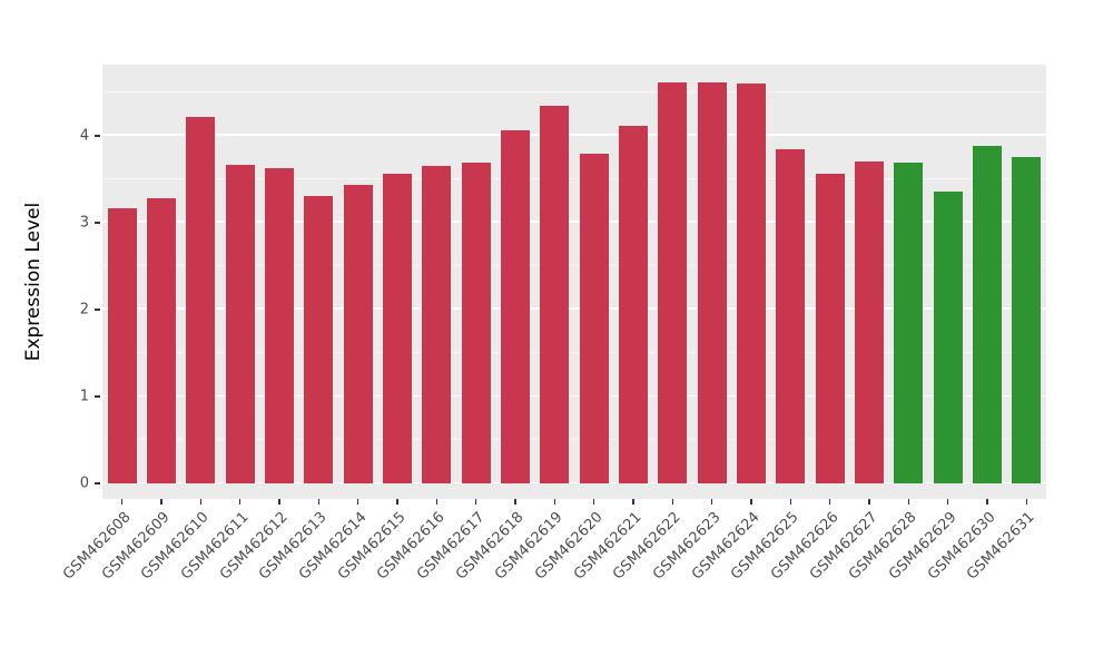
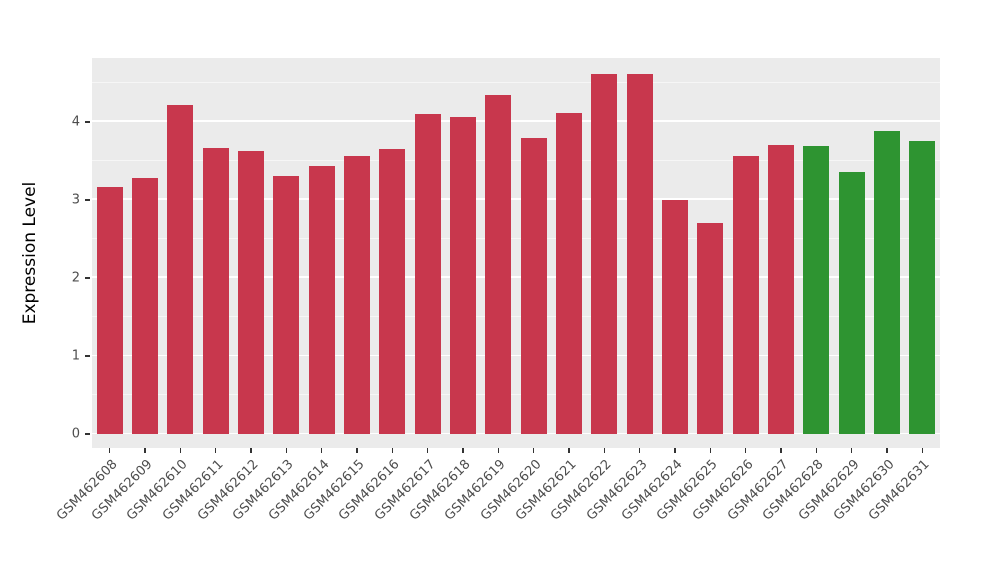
GSM462617: 3.7 -> 4.1
GSM462624: 4.6 -> 3.0
GSM462625: 3.9 -> 2.7
